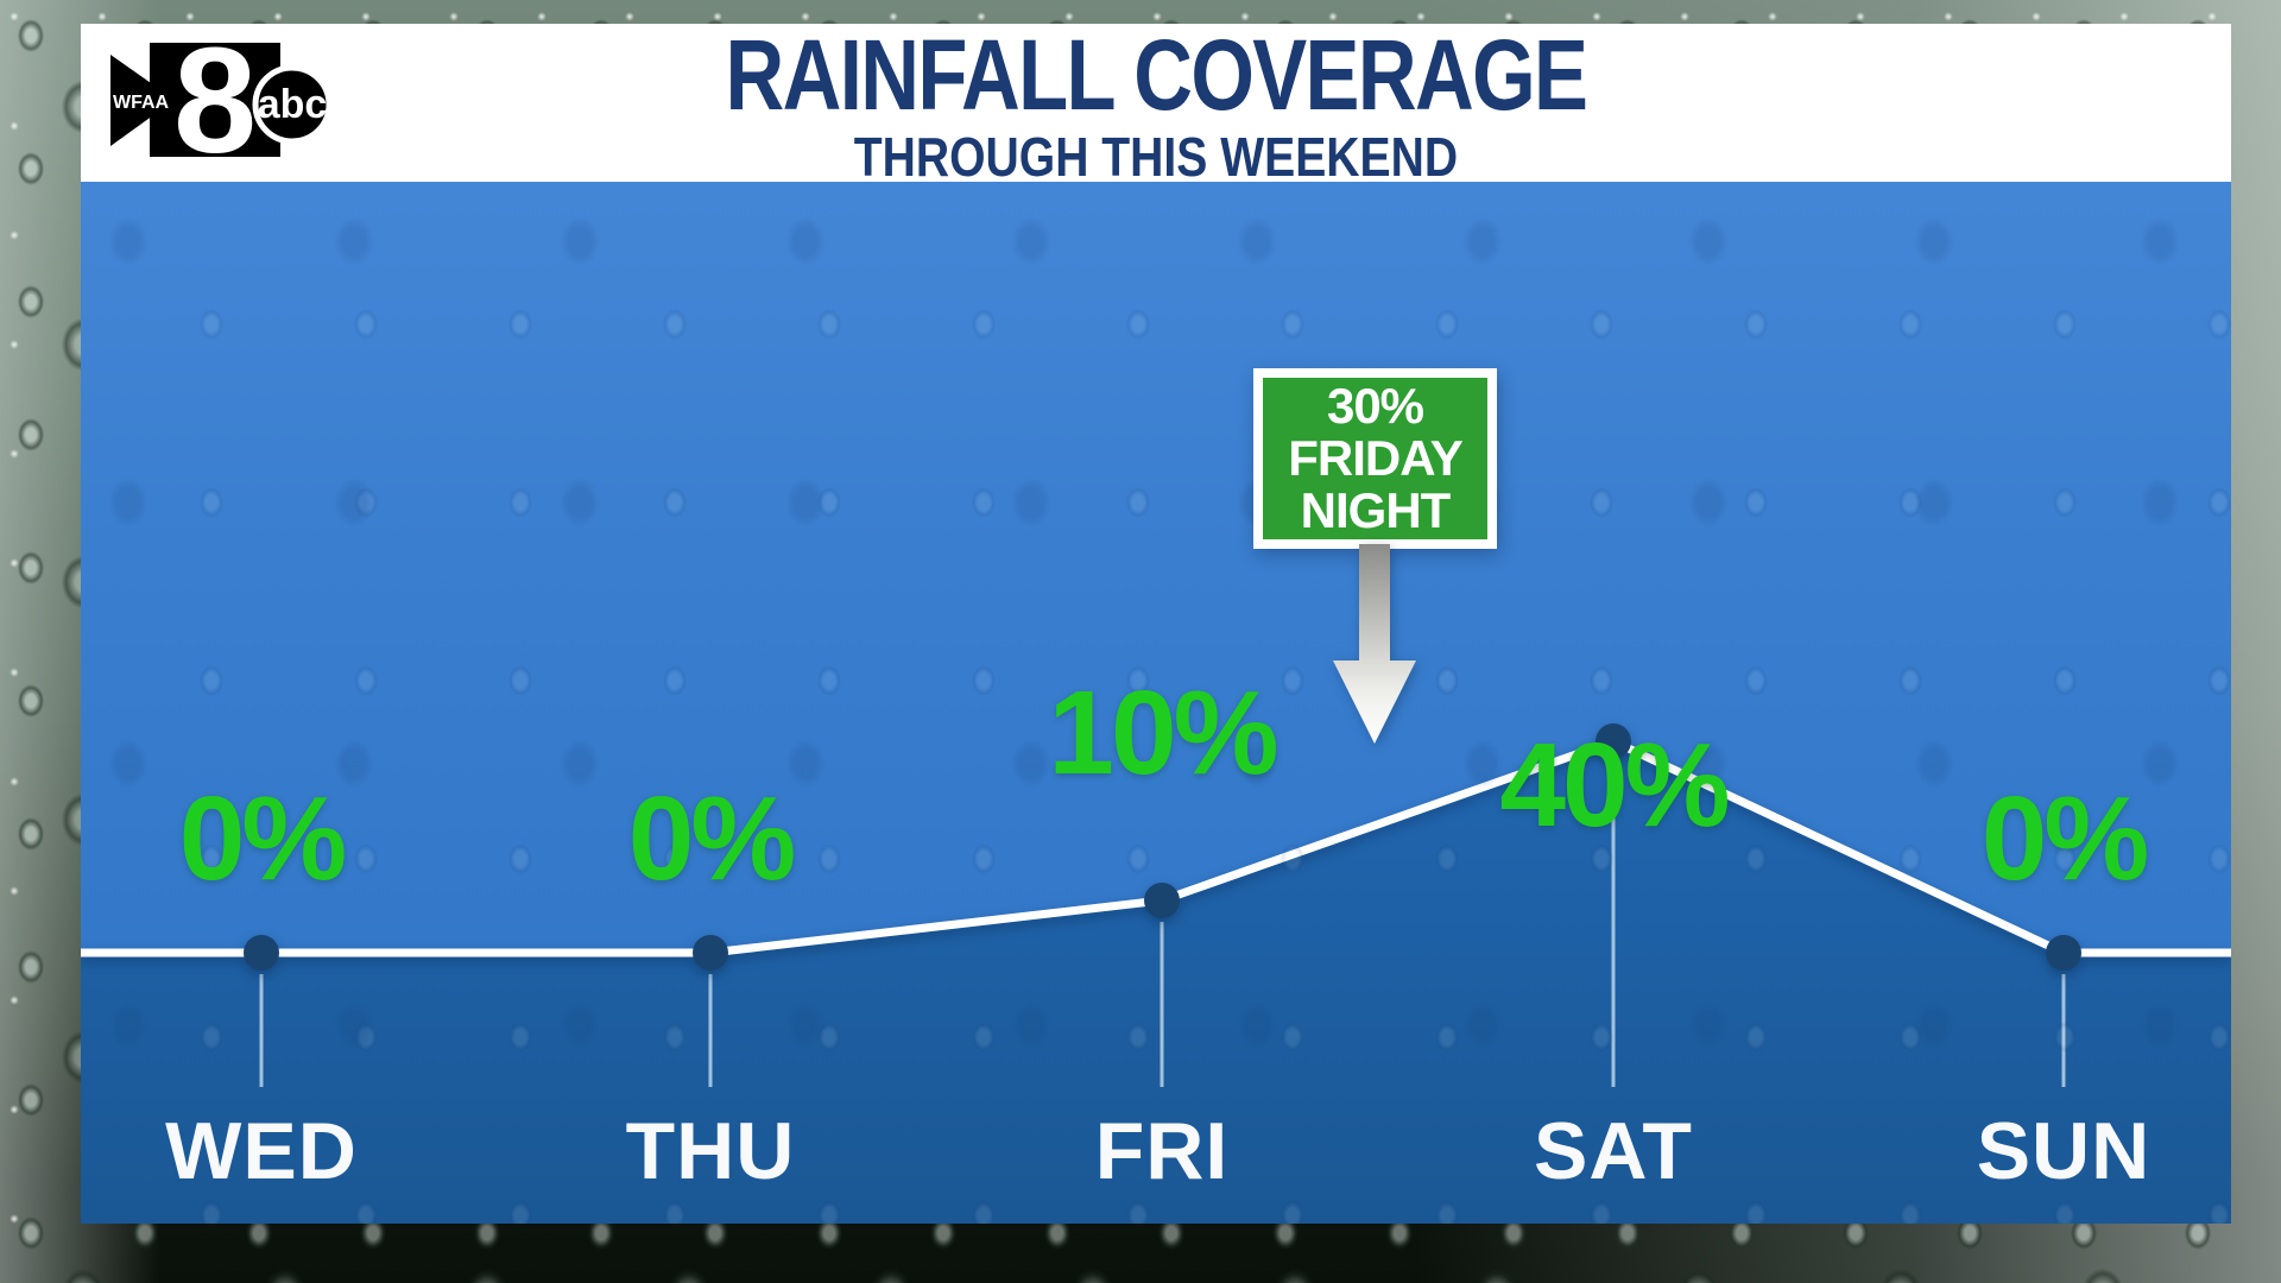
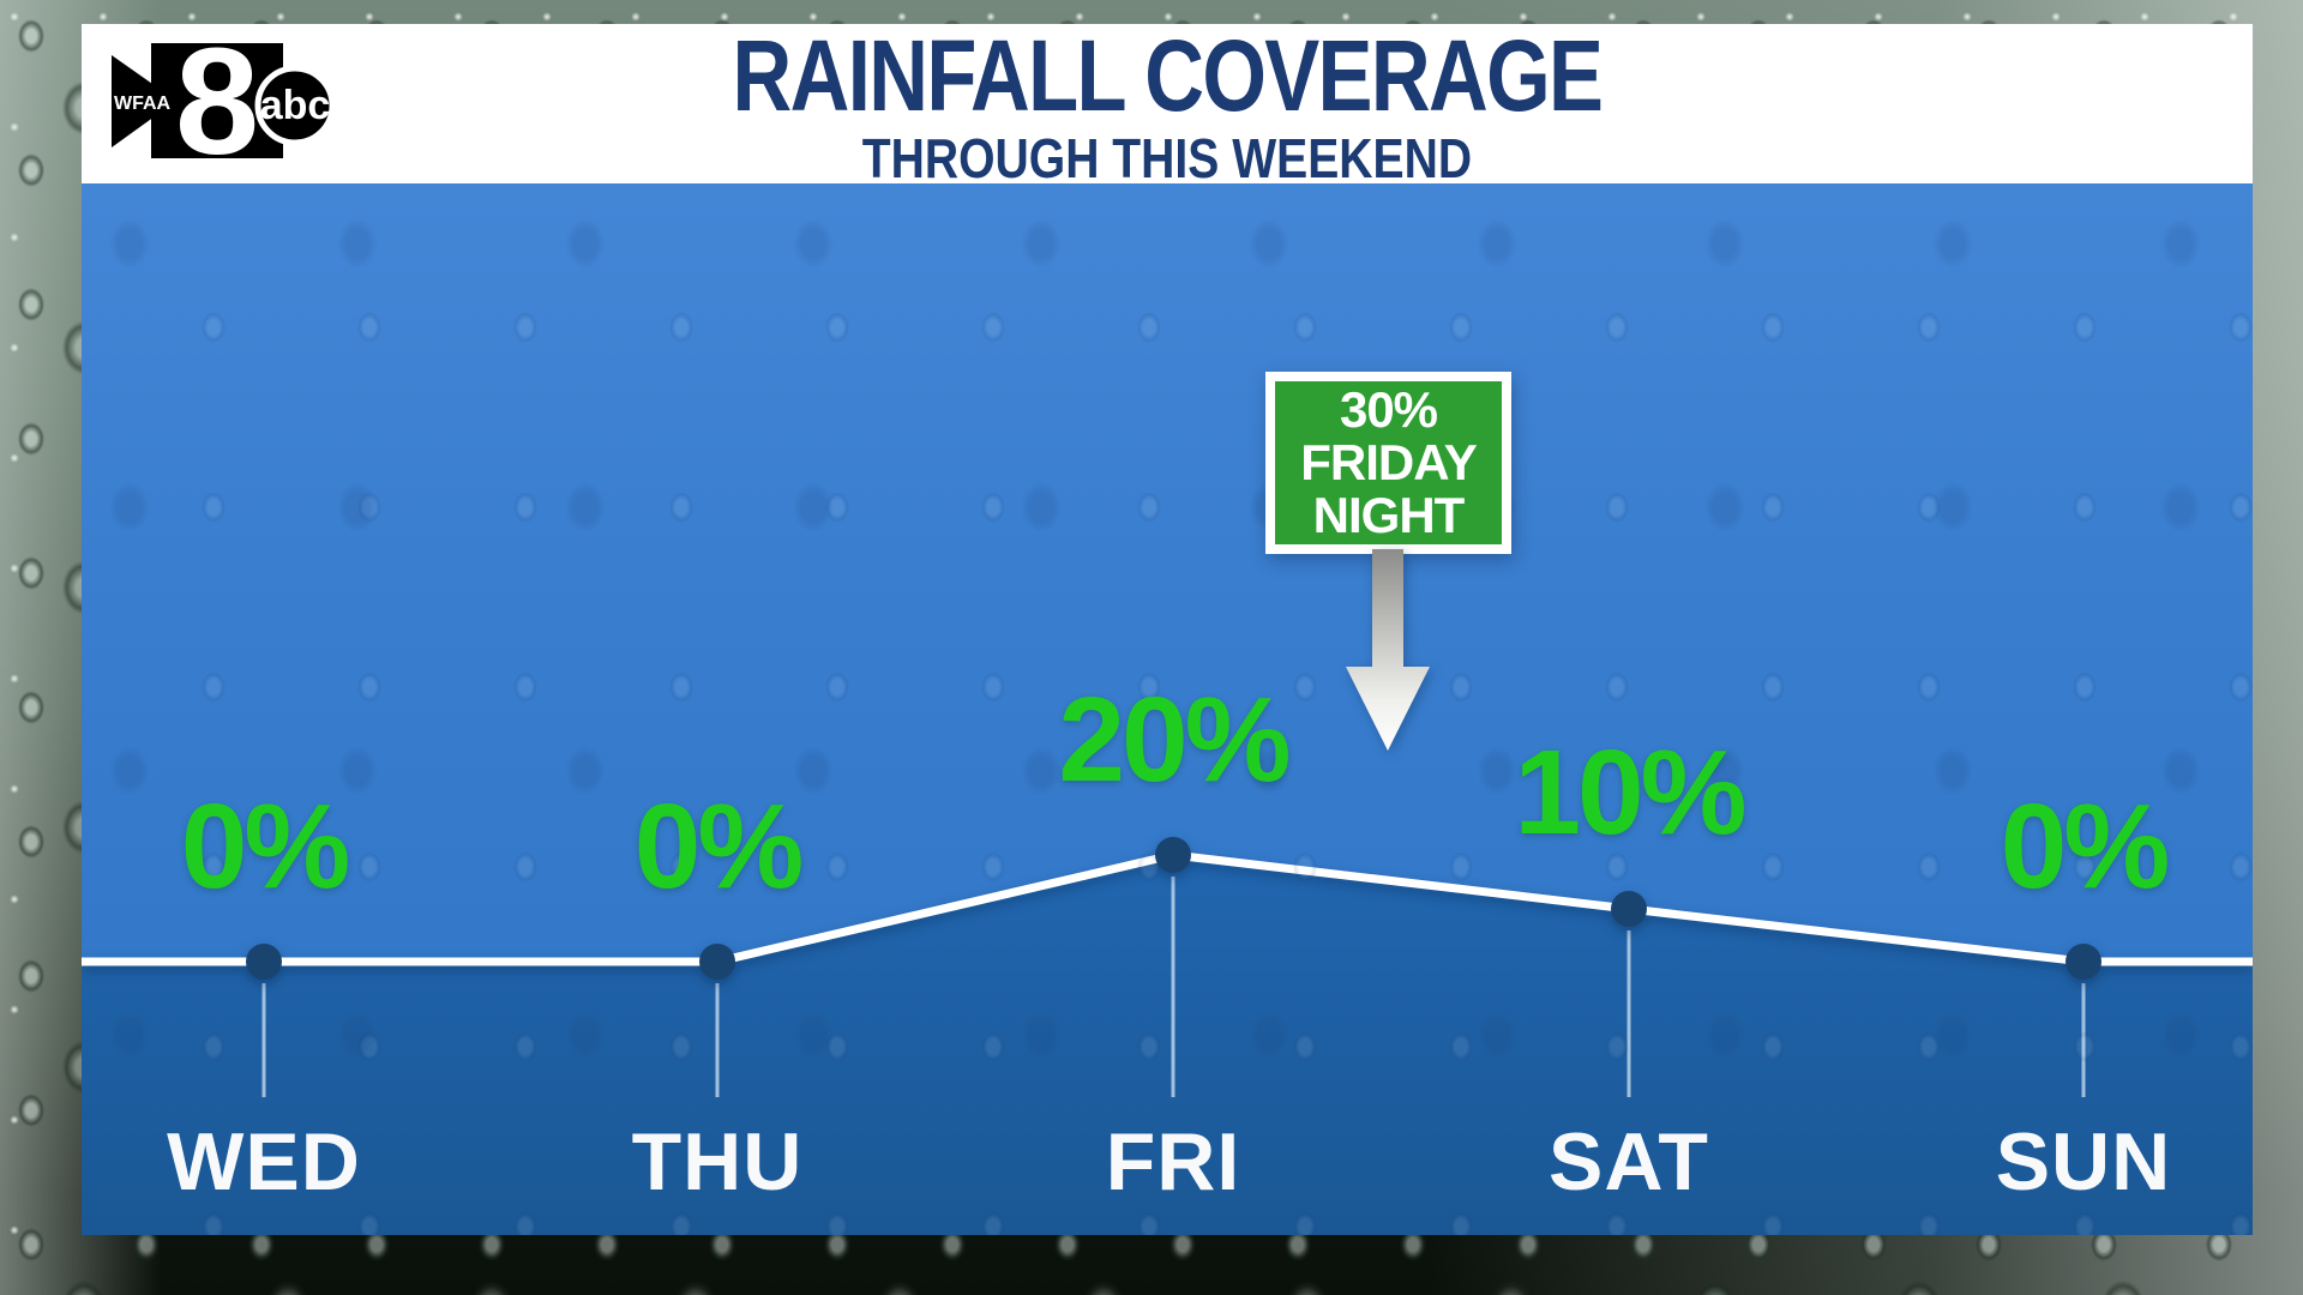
FRI: 10% -> 20%
SAT: 40% -> 10%
